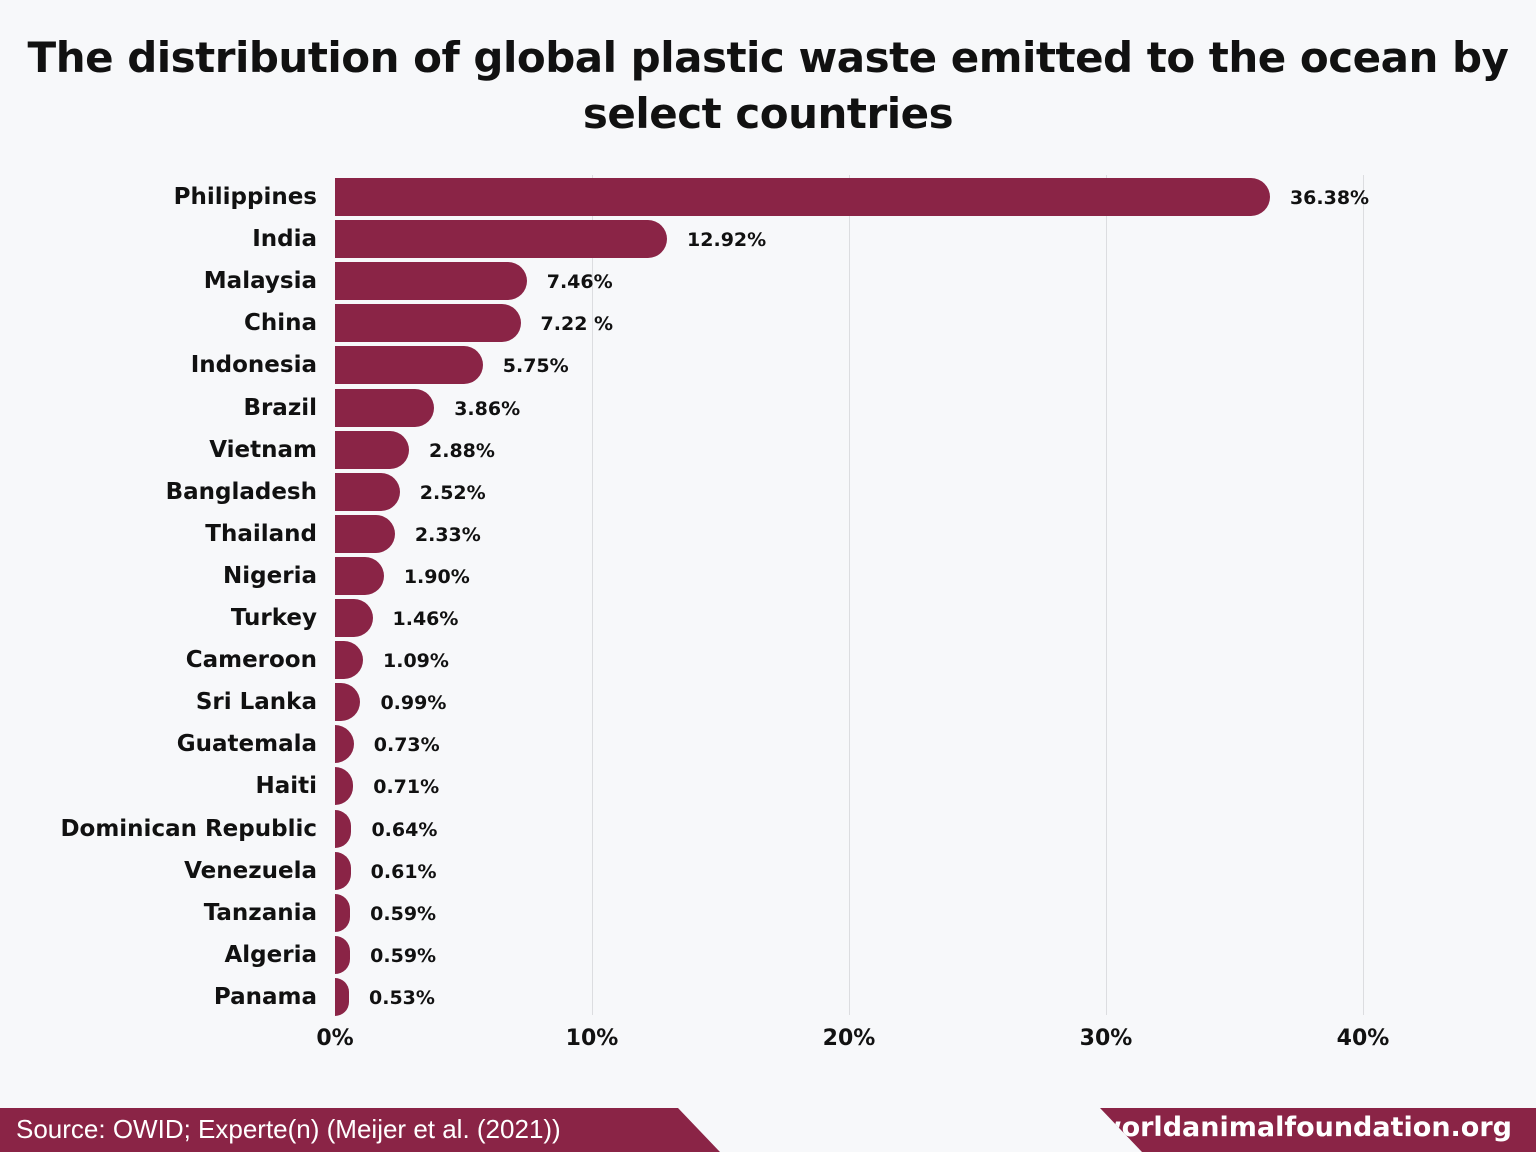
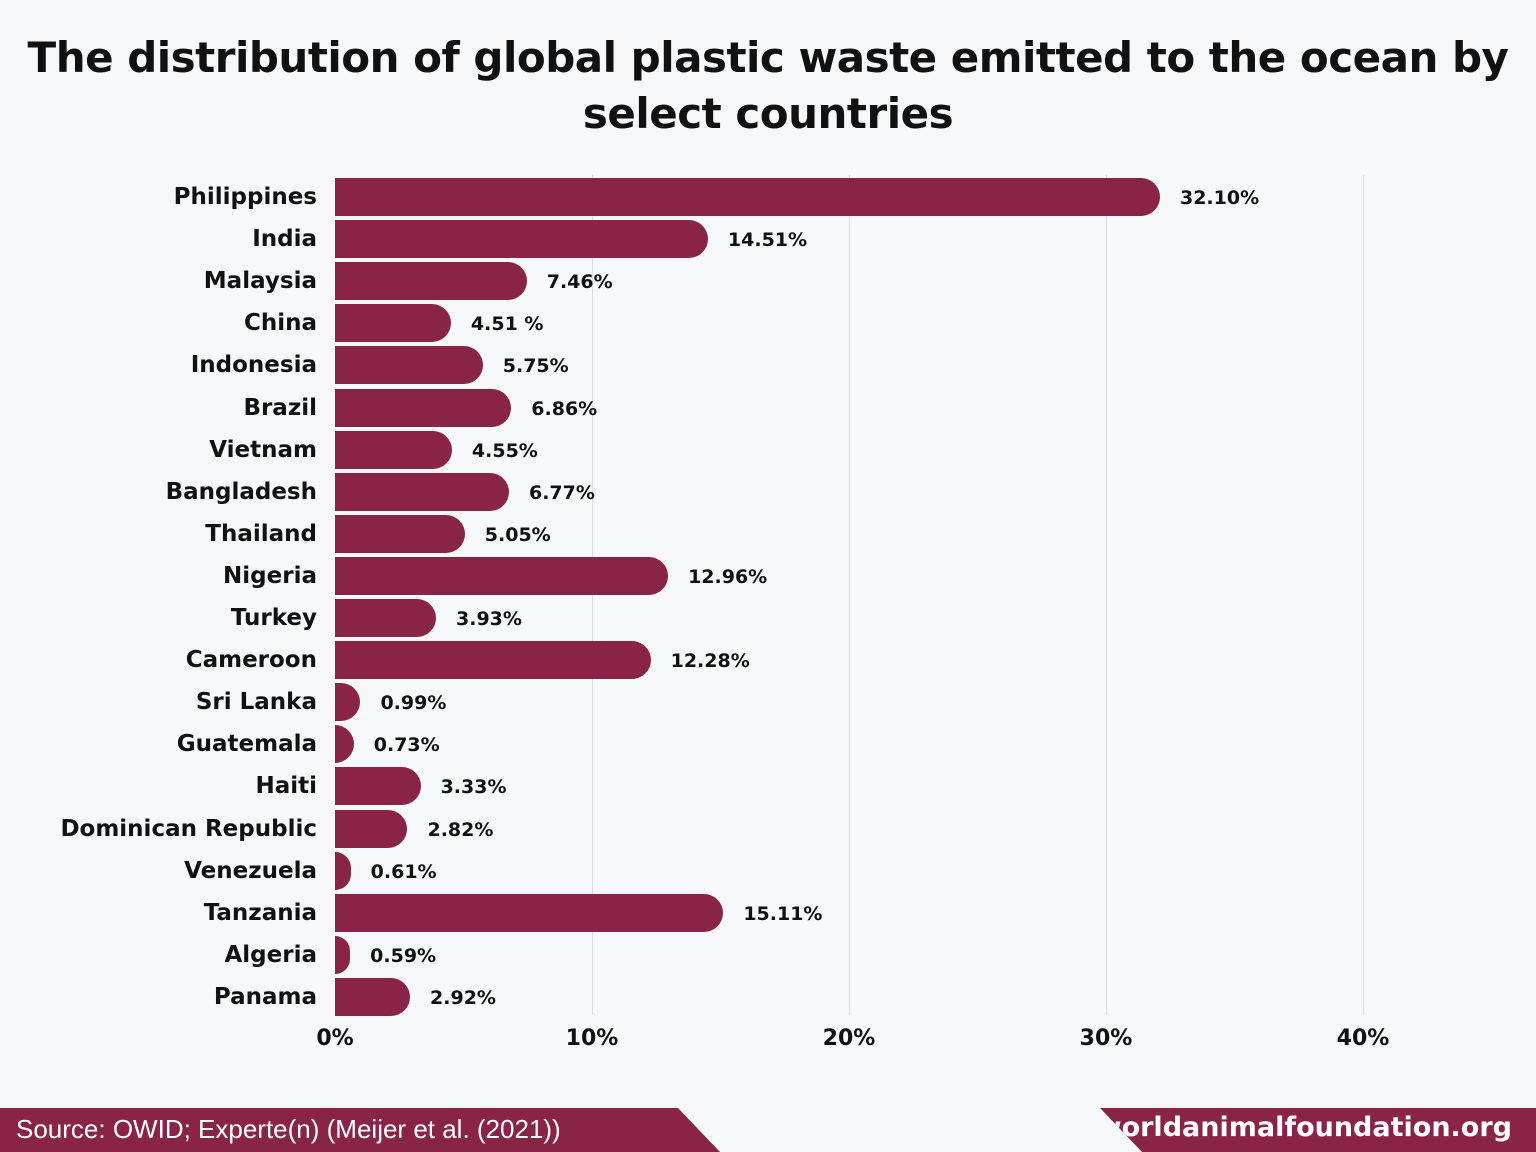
Philippines: 36.38% -> 32.10%
India: 12.92% -> 14.51%
China: 7.22 -> 4.51
Brazil: 3.86% -> 6.86%
Vietnam: 2.88% -> 4.55%
Bangladesh: 2.52% -> 6.77%
Thailand: 2.33% -> 5.05%
Nigeria: 1.90% -> 12.96%
Turkey: 1.46% -> 3.93%
Cameroon: 1.09% -> 12.28%
Haiti: 0.71% -> 3.33%
Dominican Republic: 0.64% -> 2.82%
Tanzania: 0.59% -> 15.11%
Panama: 0.53% -> 2.92%
